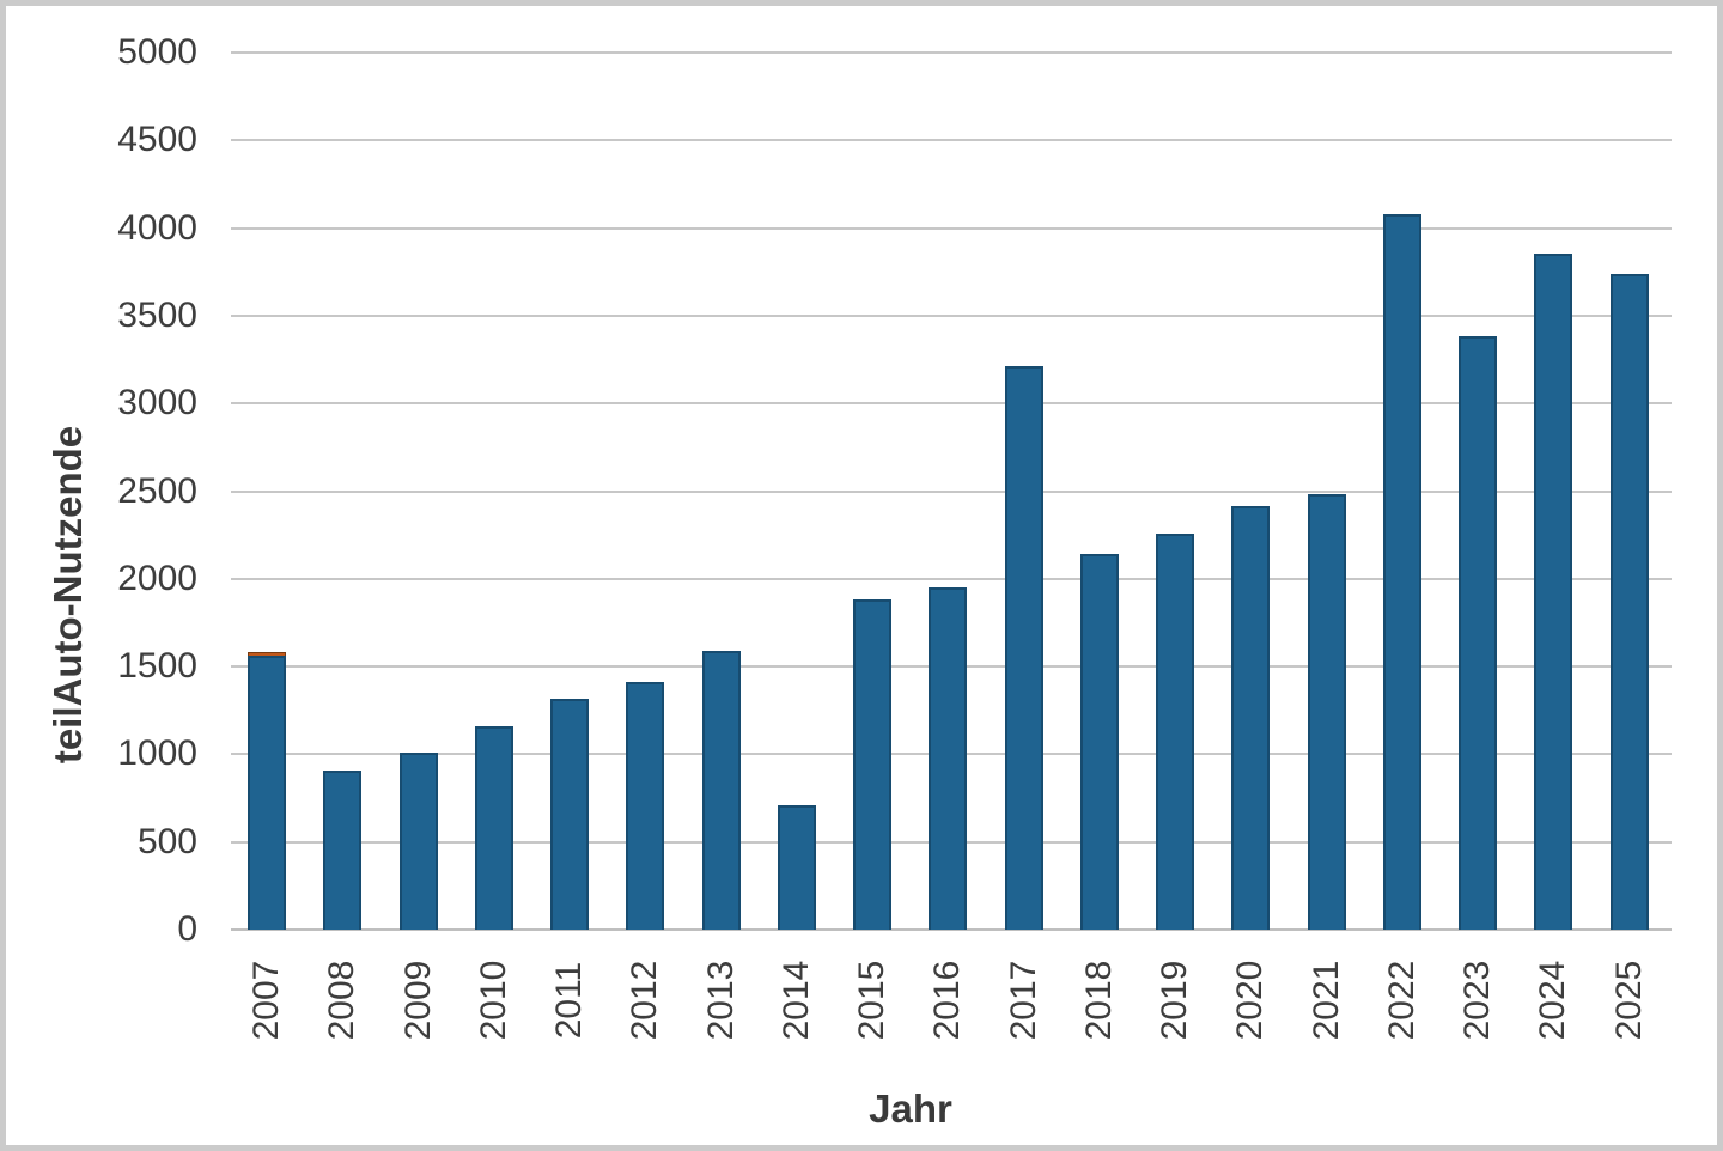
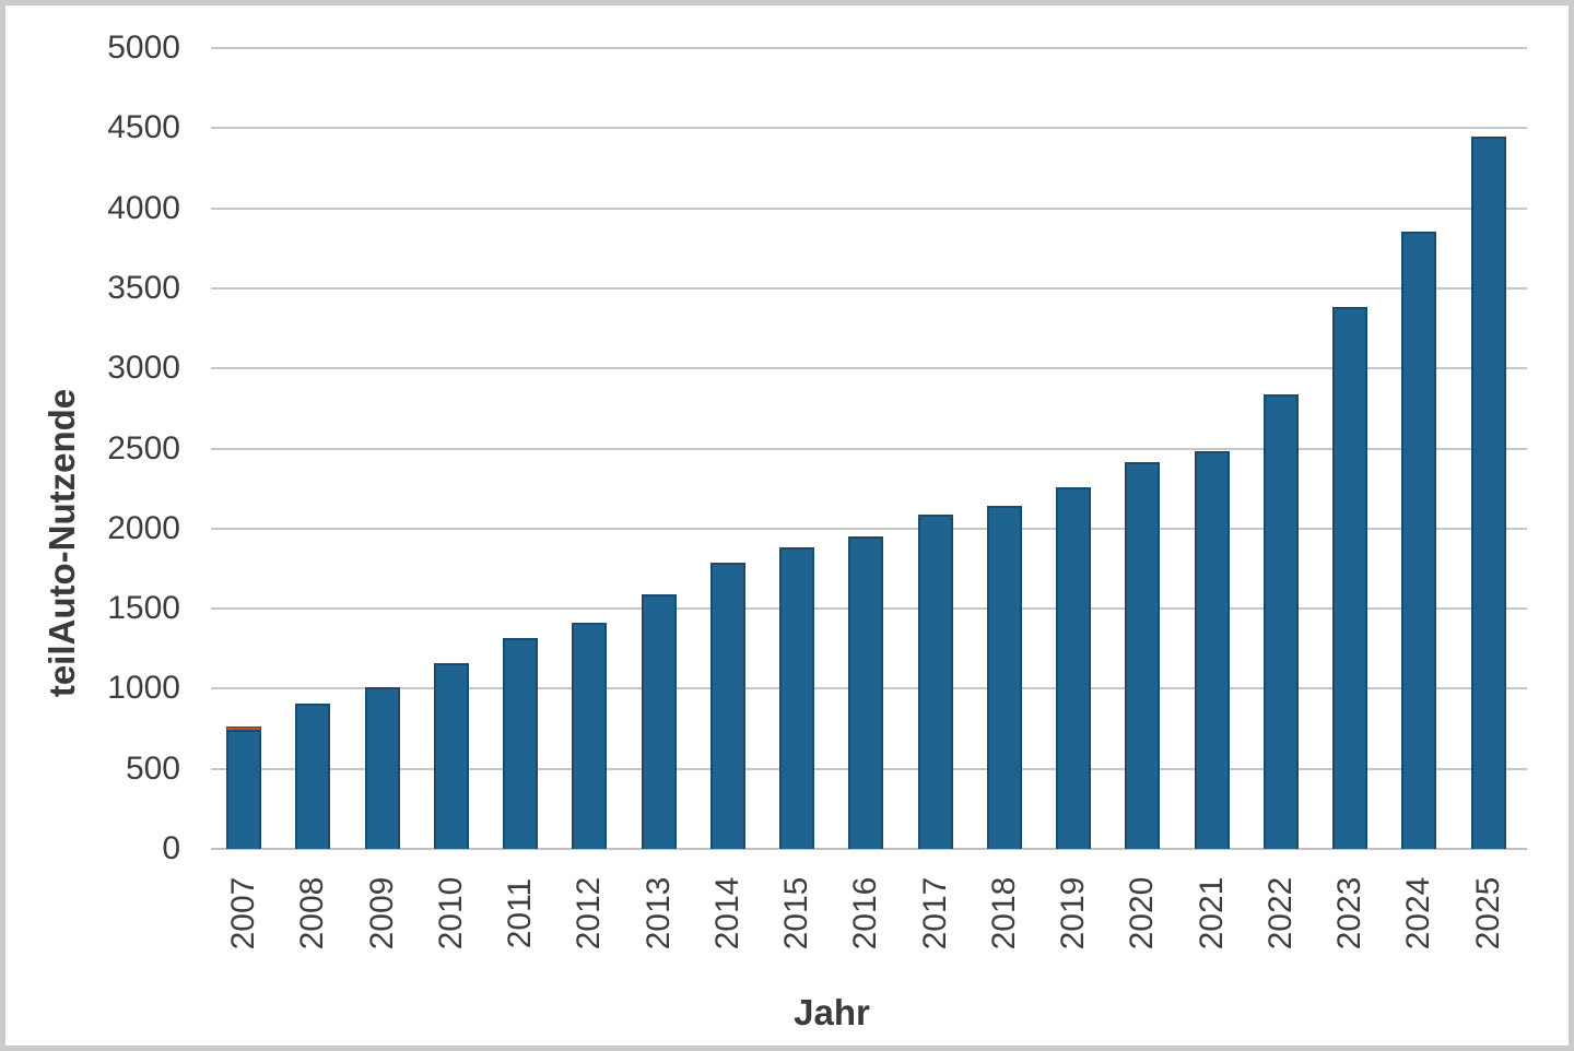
teilAuto-Nutzende/2007: 1560 -> 740
teilAuto-Nutzende/2014: 710 -> 1790
teilAuto-Nutzende/2017: 3210 -> 2090
teilAuto-Nutzende/2022: 4080 -> 2840
teilAuto-Nutzende/2025: 3740 -> 4450
